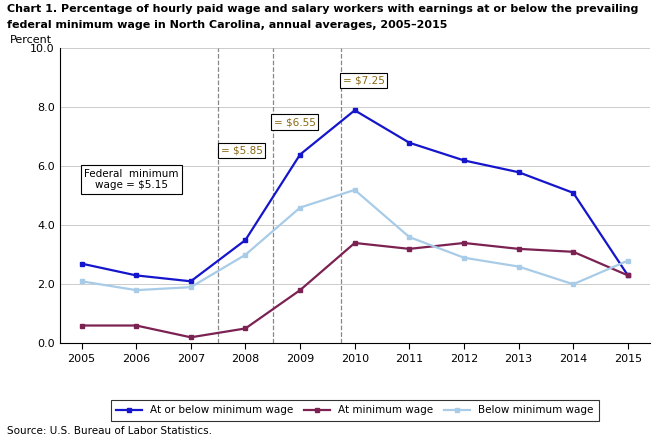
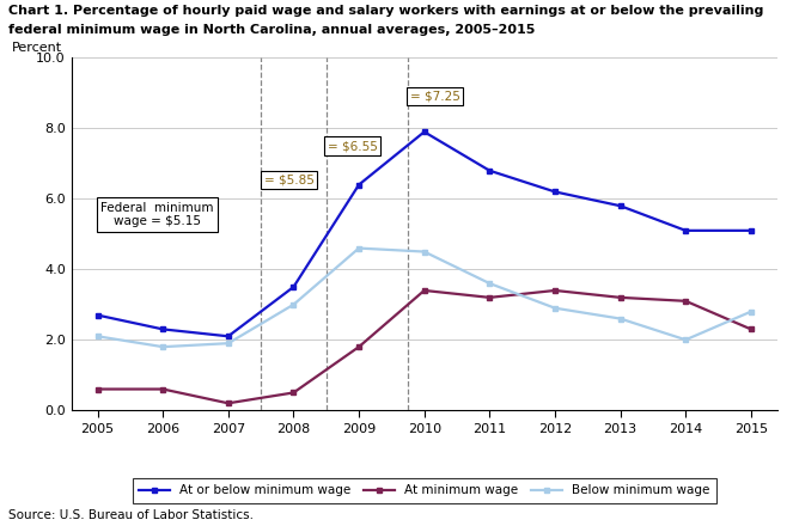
Below minimum wage/2010: 5.2 -> 4.5
At or below minimum wage/2015: 2.3 -> 5.1
